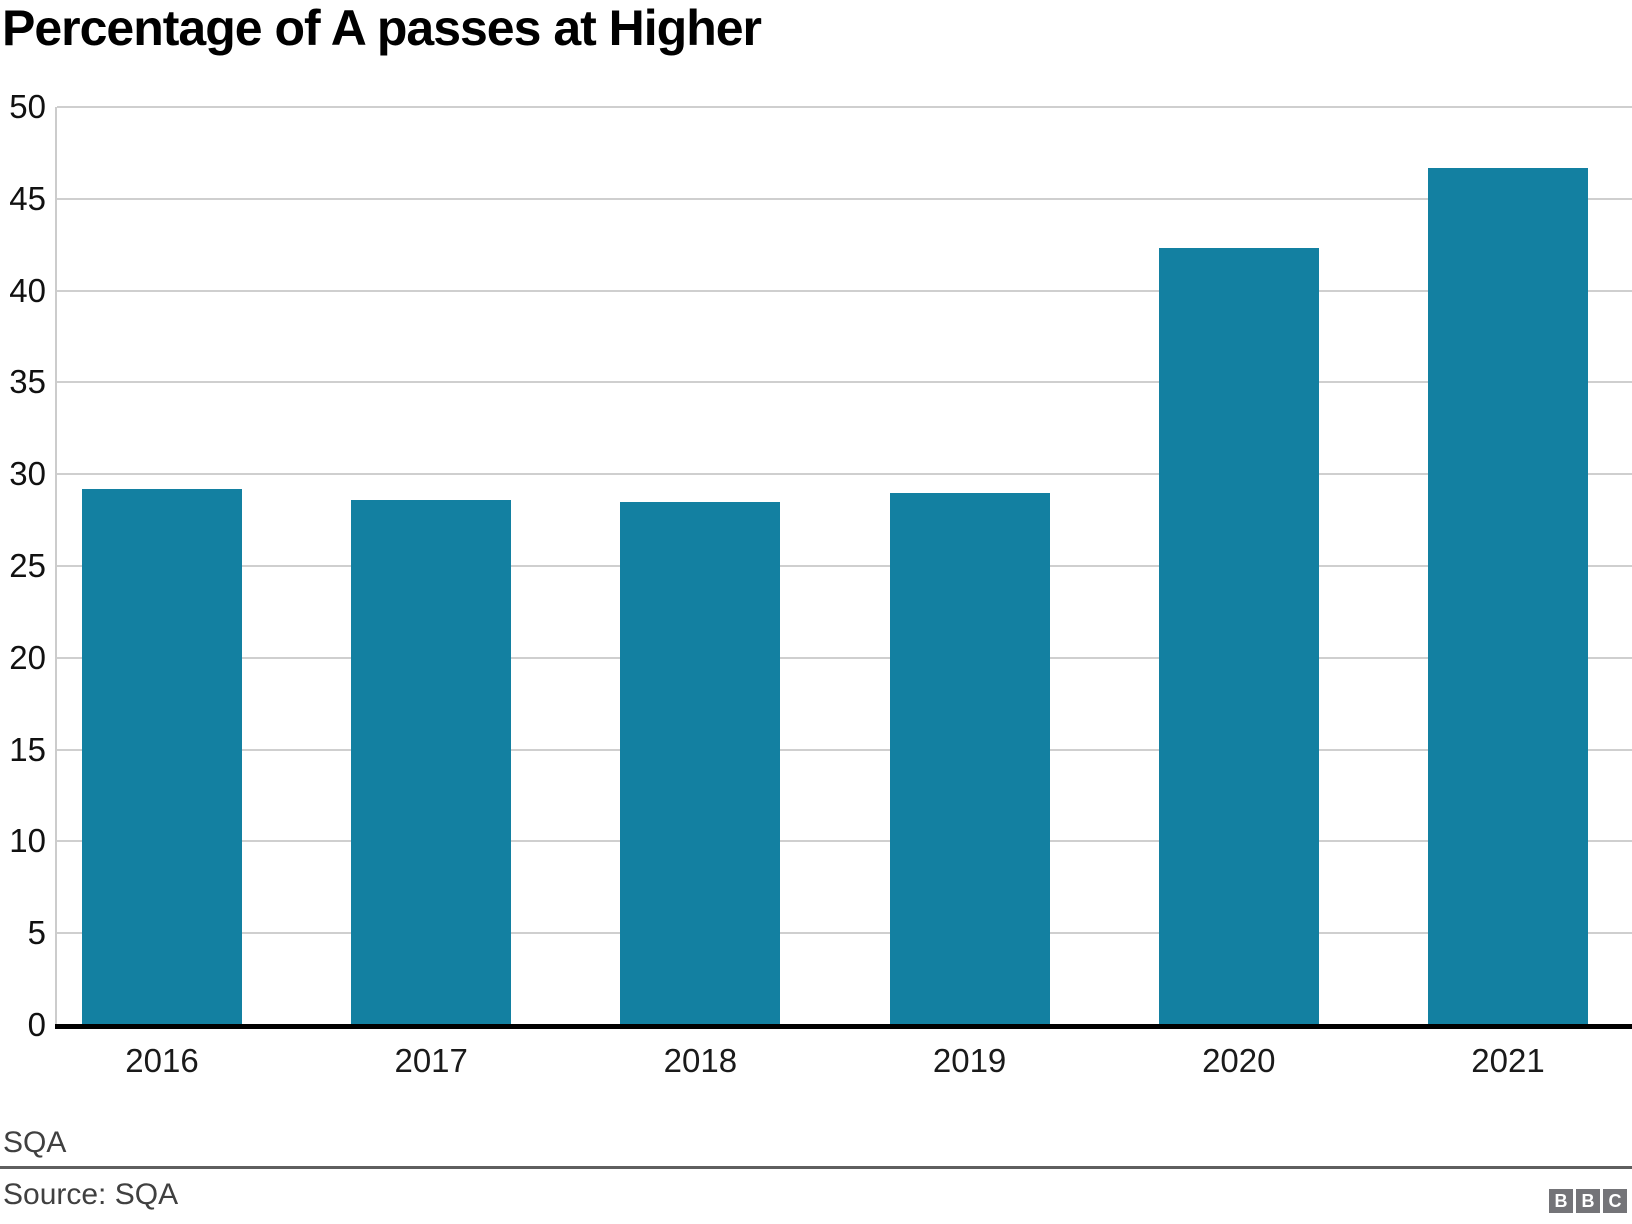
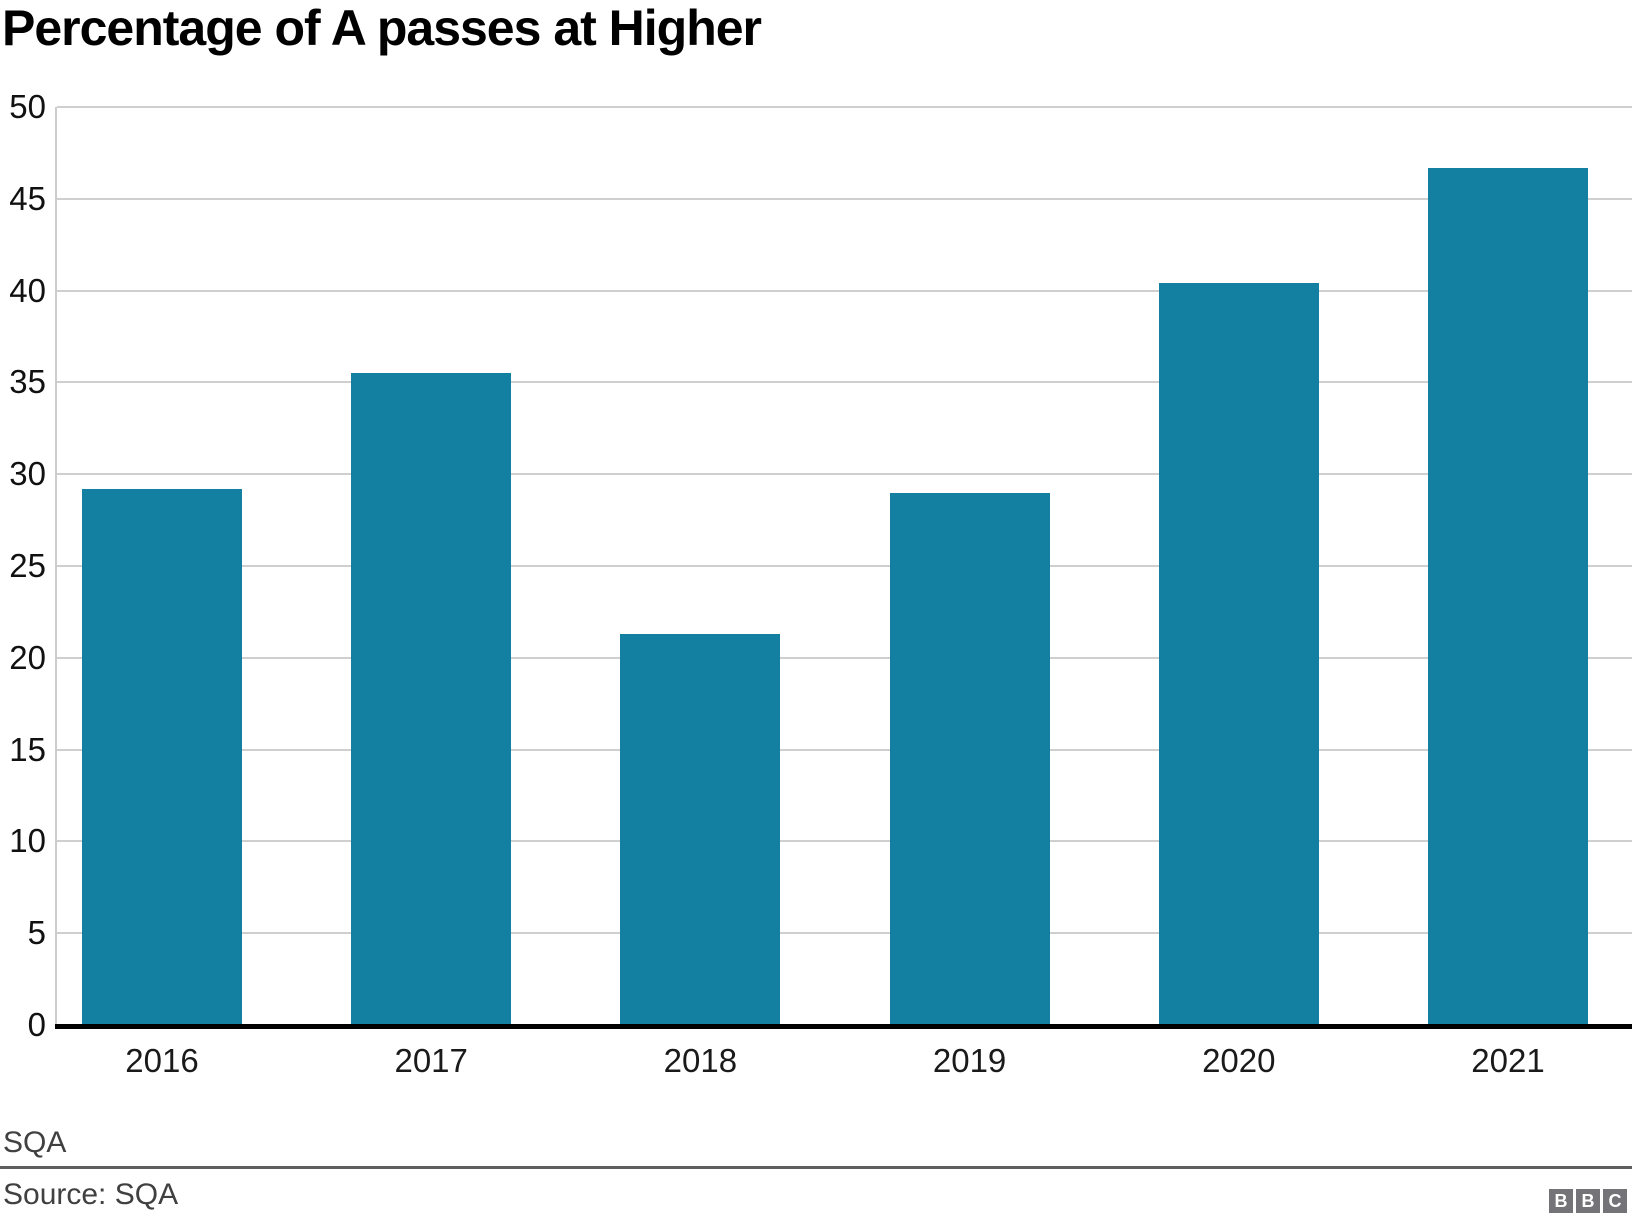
2017: 28.6 -> 35.5
2018: 28.5 -> 21.3
2020: 42.3 -> 40.4
